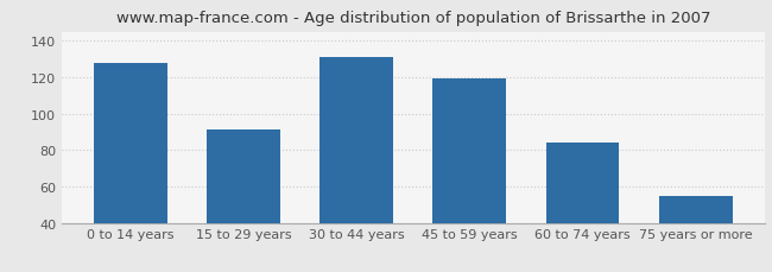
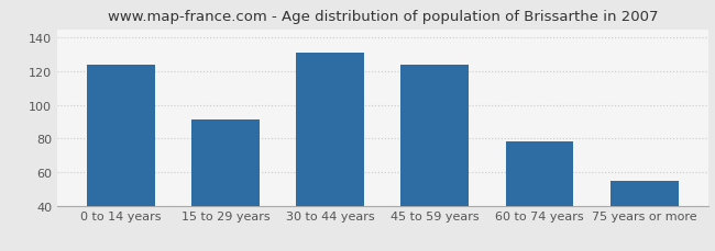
0 to 14 years: 128 -> 124
45 to 59 years: 119 -> 124
60 to 74 years: 84 -> 78
